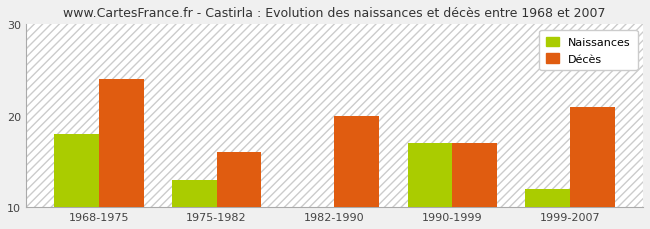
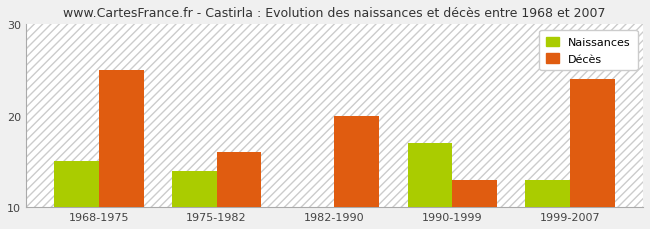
Naissances/1968-1975: 18 -> 15
Décès/1968-1975: 24 -> 25
Naissances/1975-1982: 13 -> 14
Décès/1990-1999: 17 -> 13
Naissances/1999-2007: 12 -> 13
Décès/1999-2007: 21 -> 24
